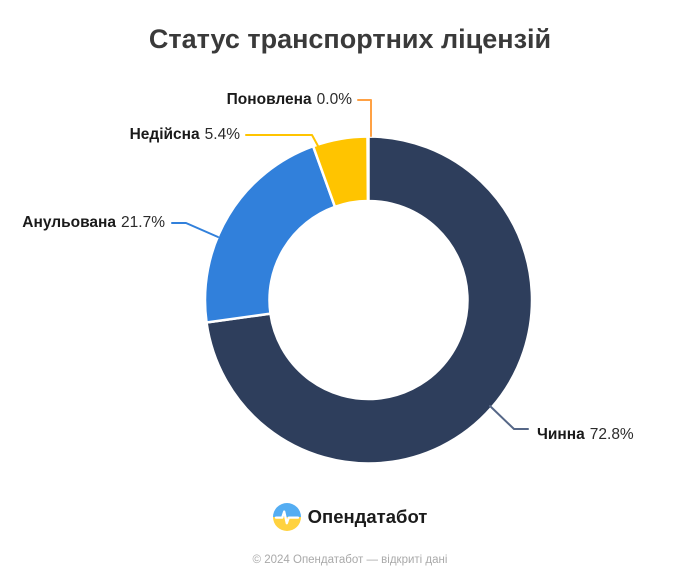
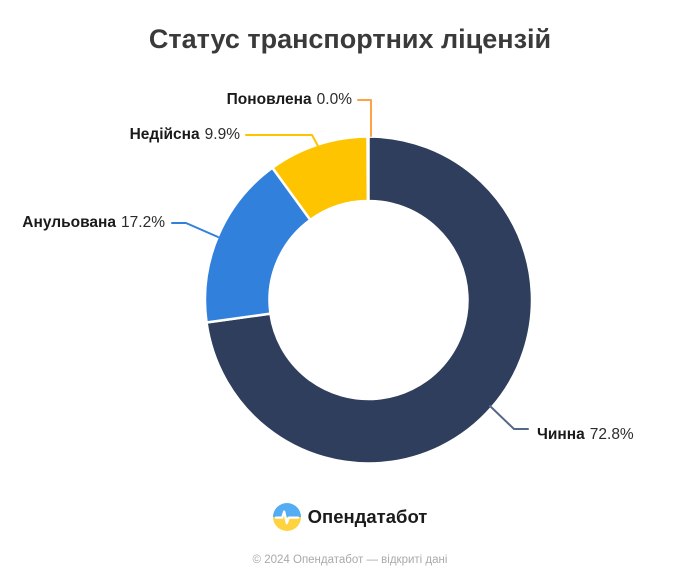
Анульована: 21.7% -> 17.2%
Недійсна: 5.4% -> 9.9%
